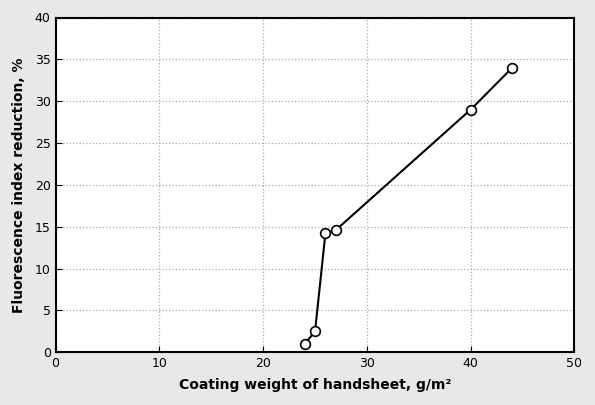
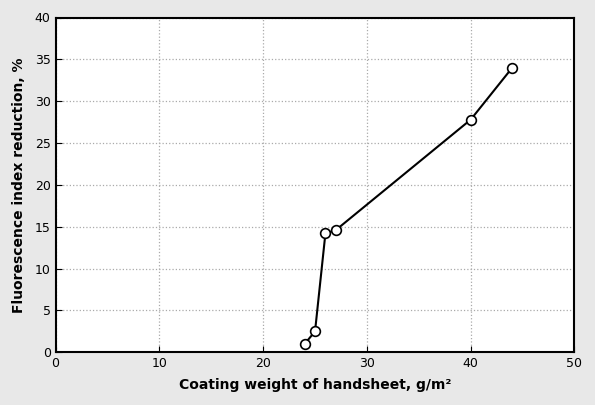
40: 29.0 -> 27.8
